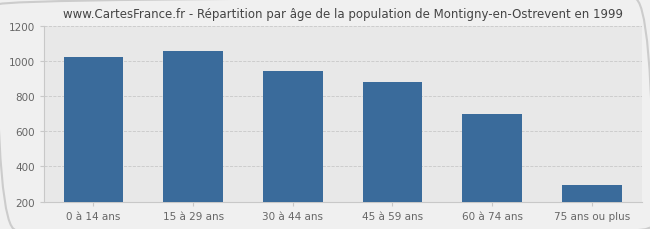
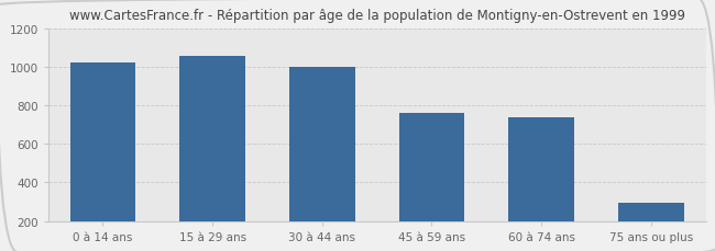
30 à 44 ans: 940 -> 1000
45 à 59 ans: 880 -> 760
60 à 74 ans: 700 -> 740
